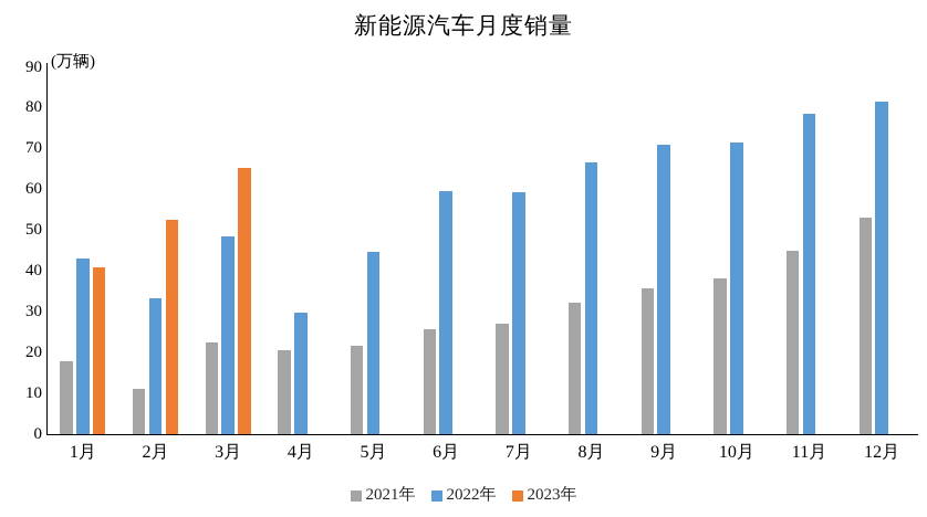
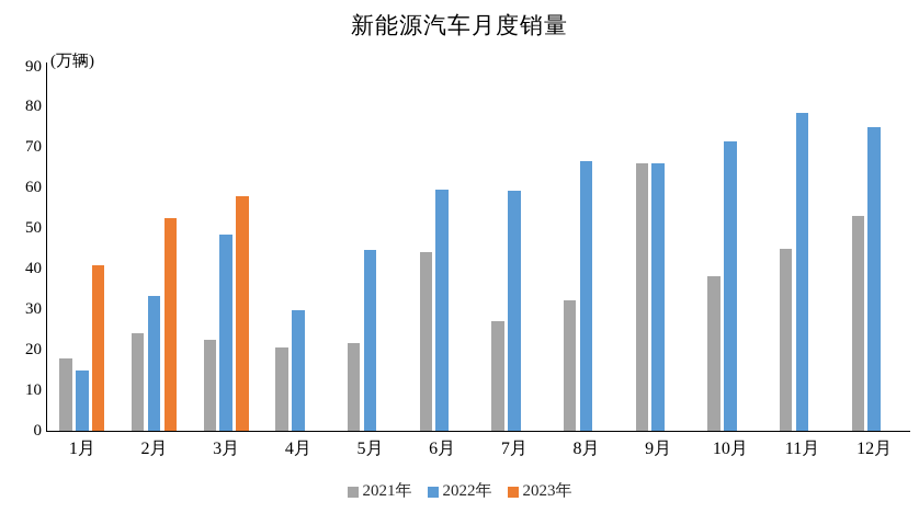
2022年/1月: 43 -> 15
2021年/2月: 11 -> 24
2023年/3月: 65 -> 58
2021年/6月: 26 -> 44
2021年/9月: 36 -> 66
2022年/9月: 71 -> 66
2022年/12月: 81 -> 75
